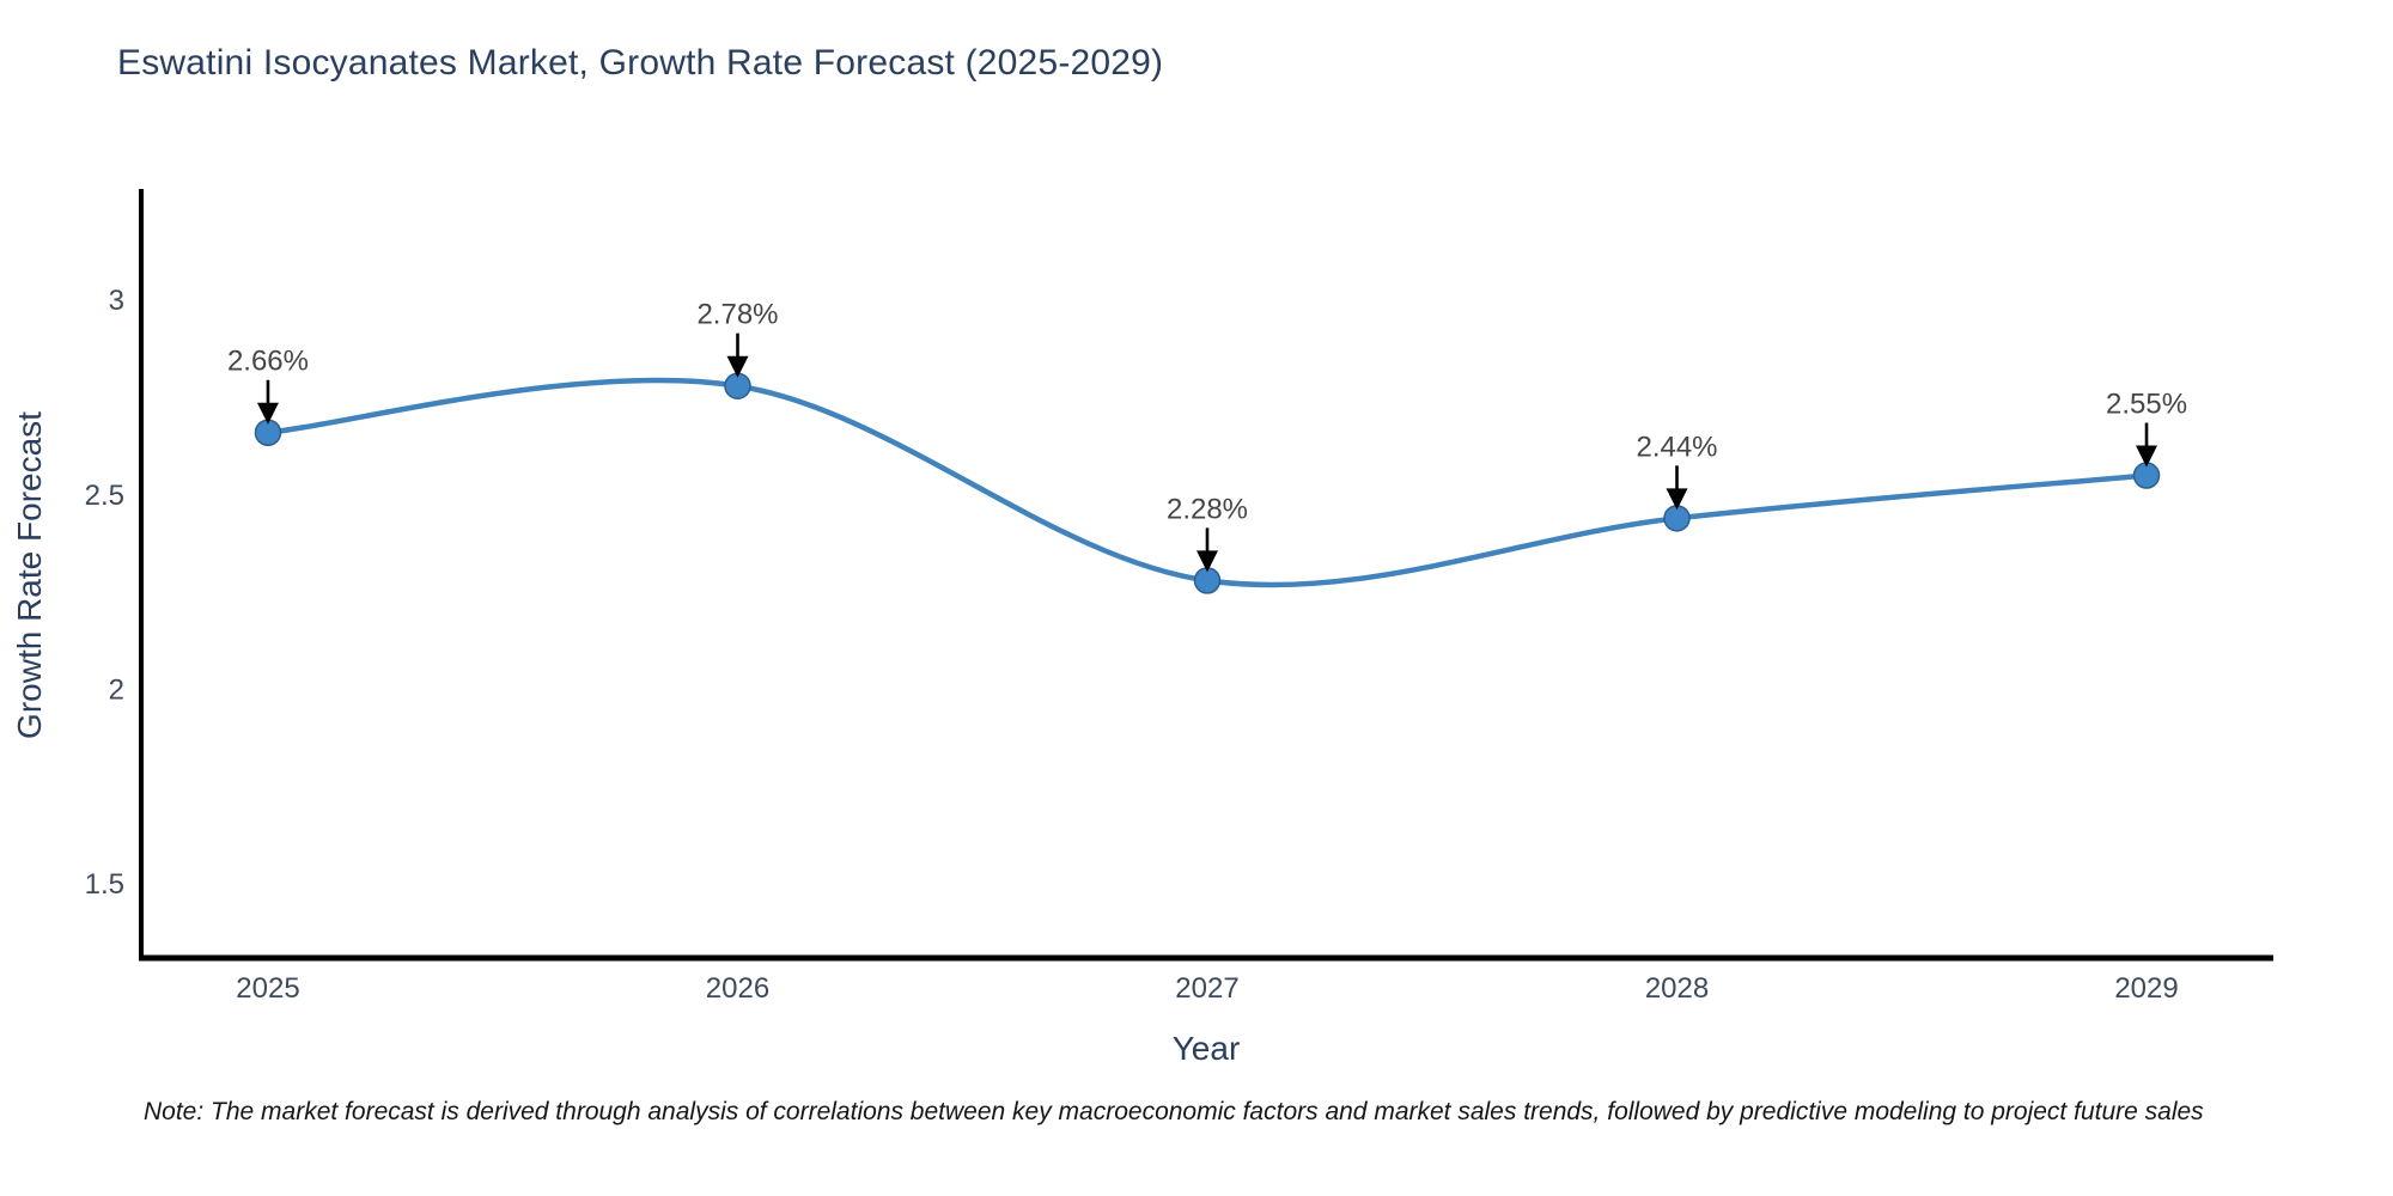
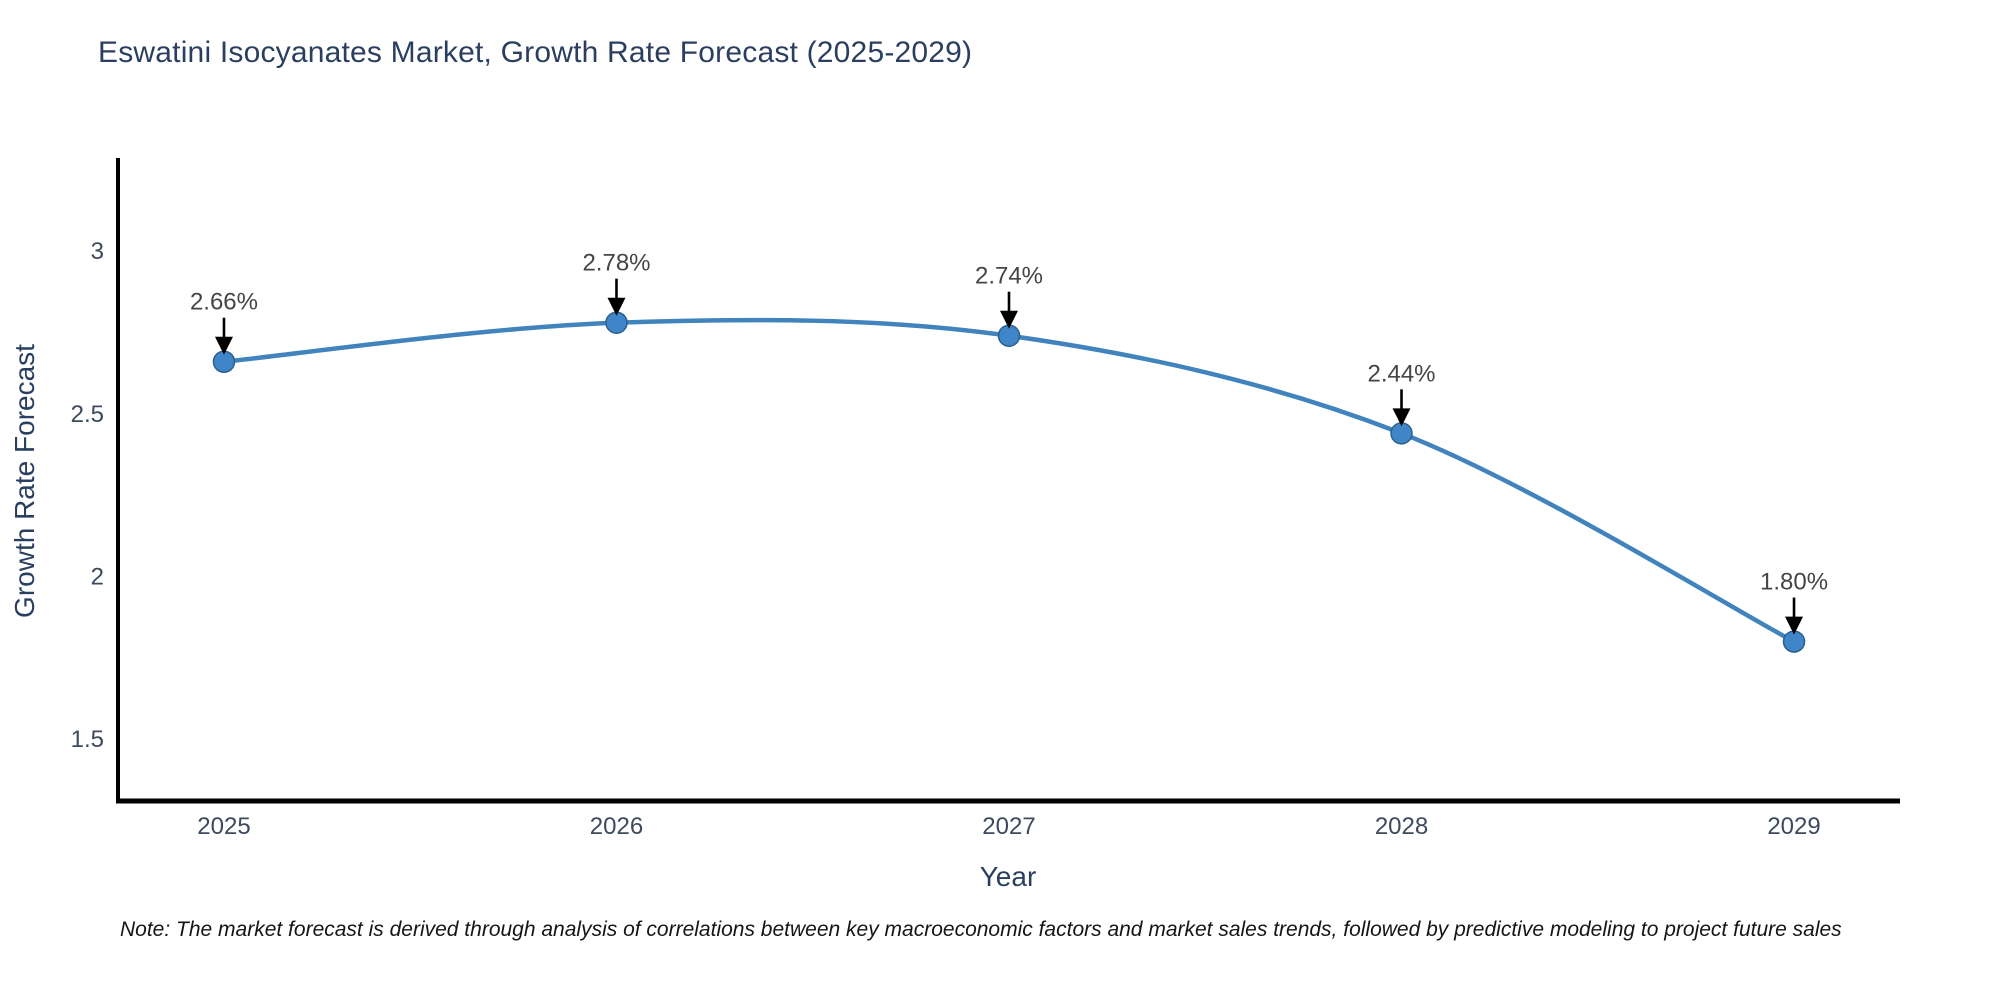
2027: 2.28% -> 2.74%
2029: 2.55% -> 1.80%
